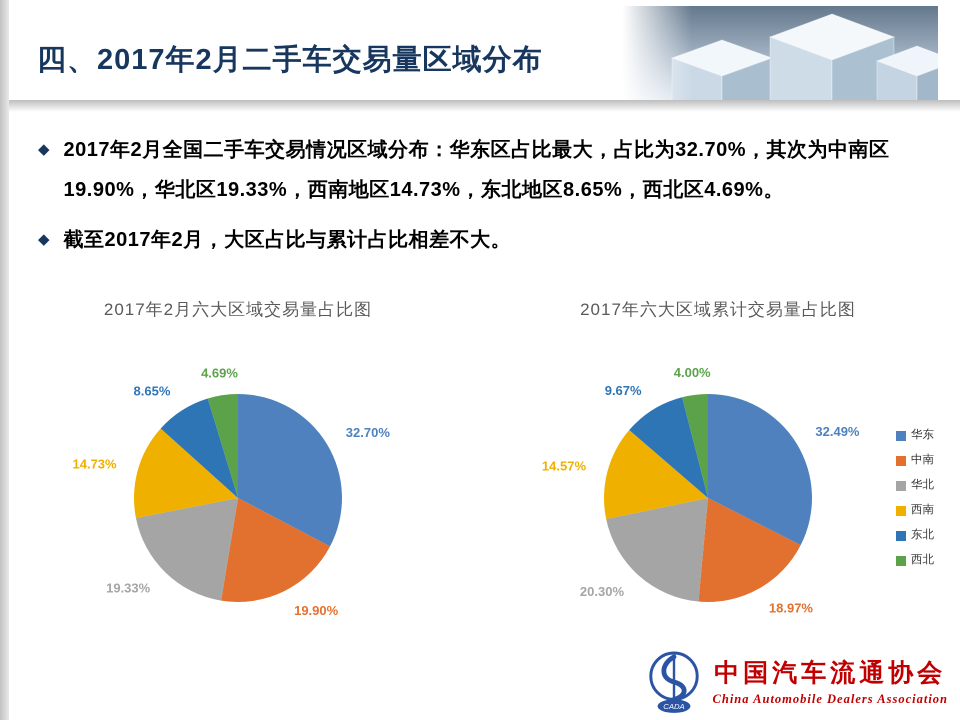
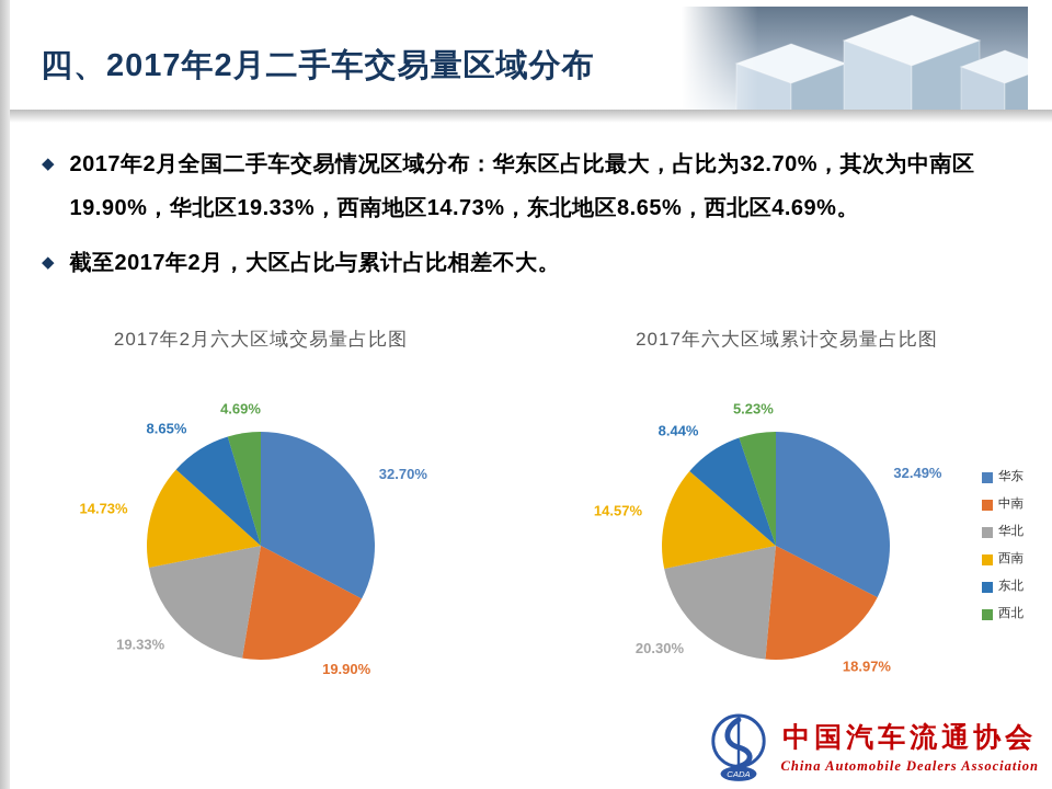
2017年六大区域累计交易量占比图/东北: 9.67% -> 8.44%
2017年六大区域累计交易量占比图/西北: 4.00% -> 5.23%
